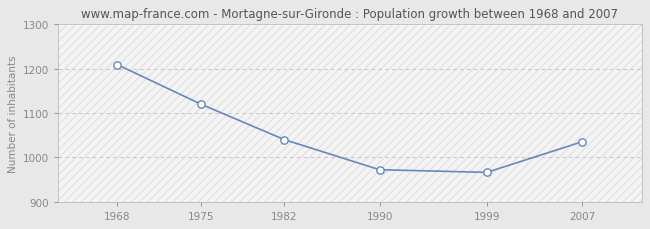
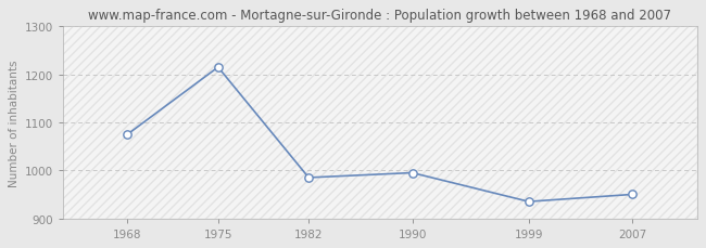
1968: 1209 -> 1075
1975: 1120 -> 1215
1982: 1040 -> 985
1990: 972 -> 995
1999: 966 -> 935
2007: 1035 -> 950
